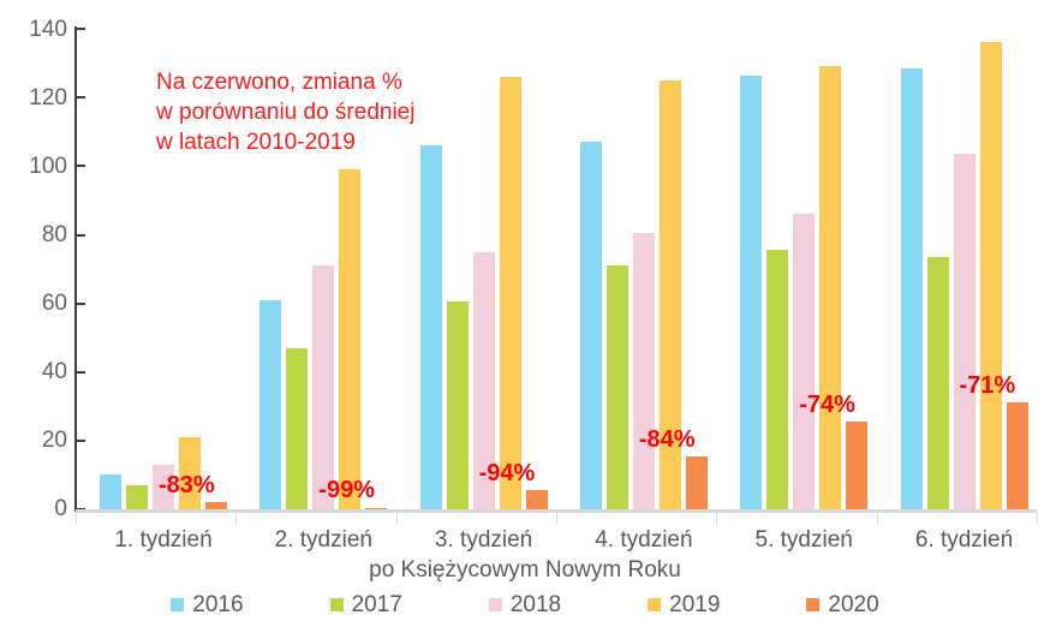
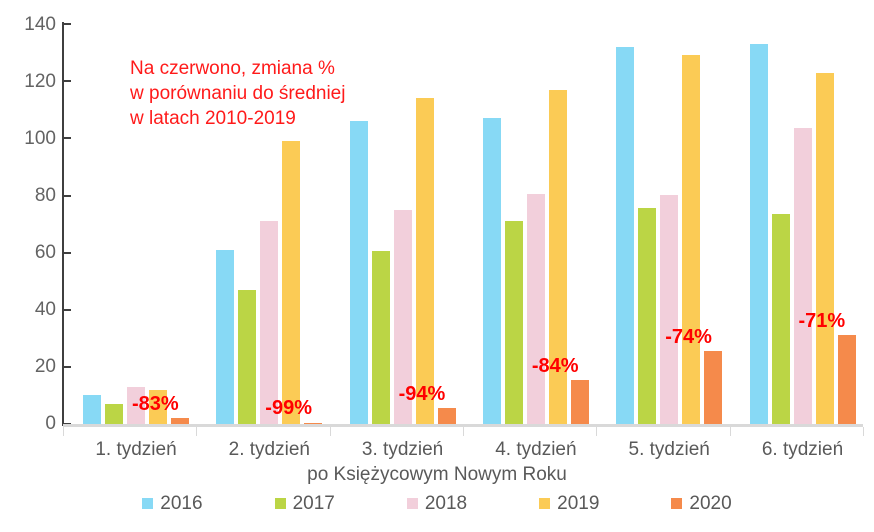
2019/1. tydzień: 21 -> 12
2019/3. tydzień: 126 -> 114
2019/4. tydzień: 125 -> 117
2016/5. tydzień: 126 -> 132
2018/5. tydzień: 86 -> 80
2016/6. tydzień: 128 -> 133
2019/6. tydzień: 136 -> 123
